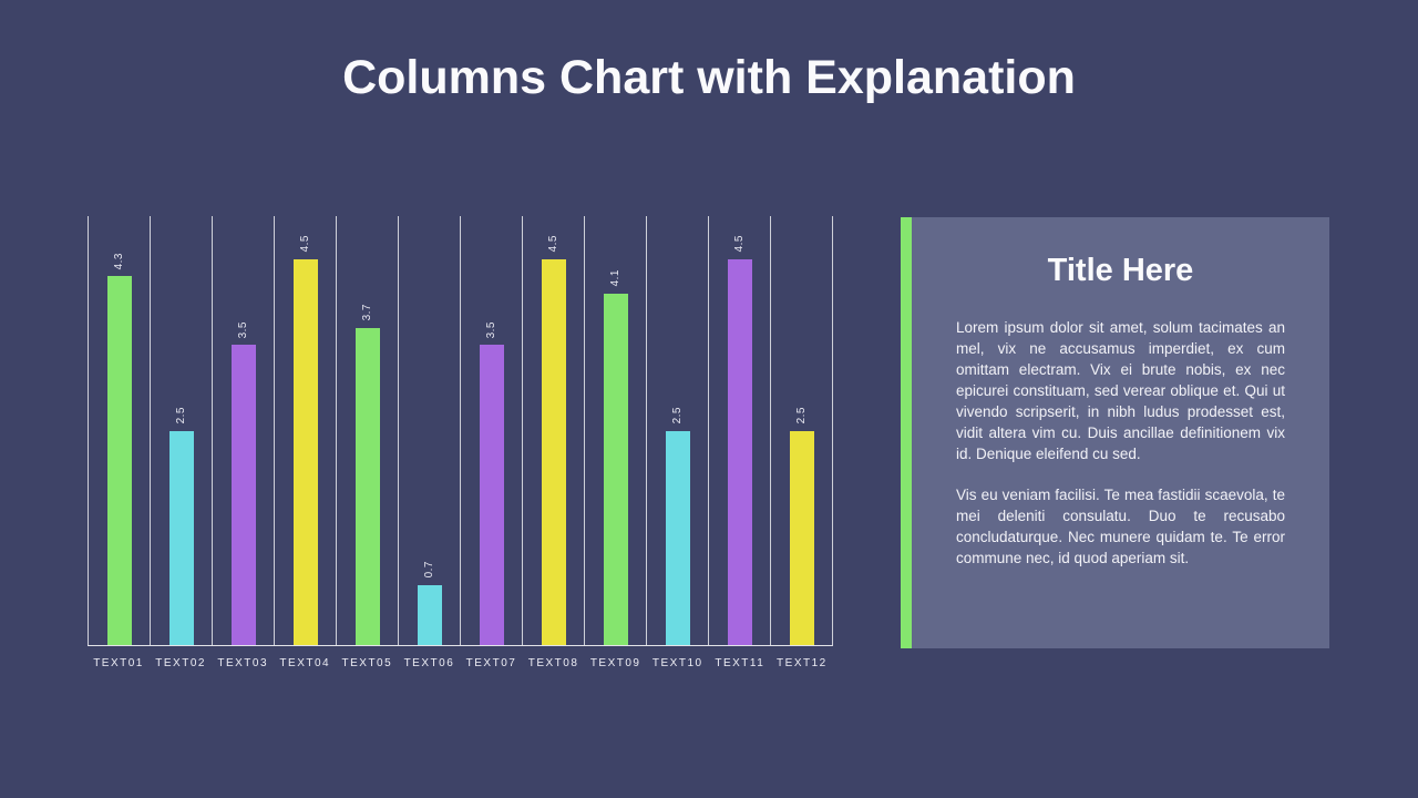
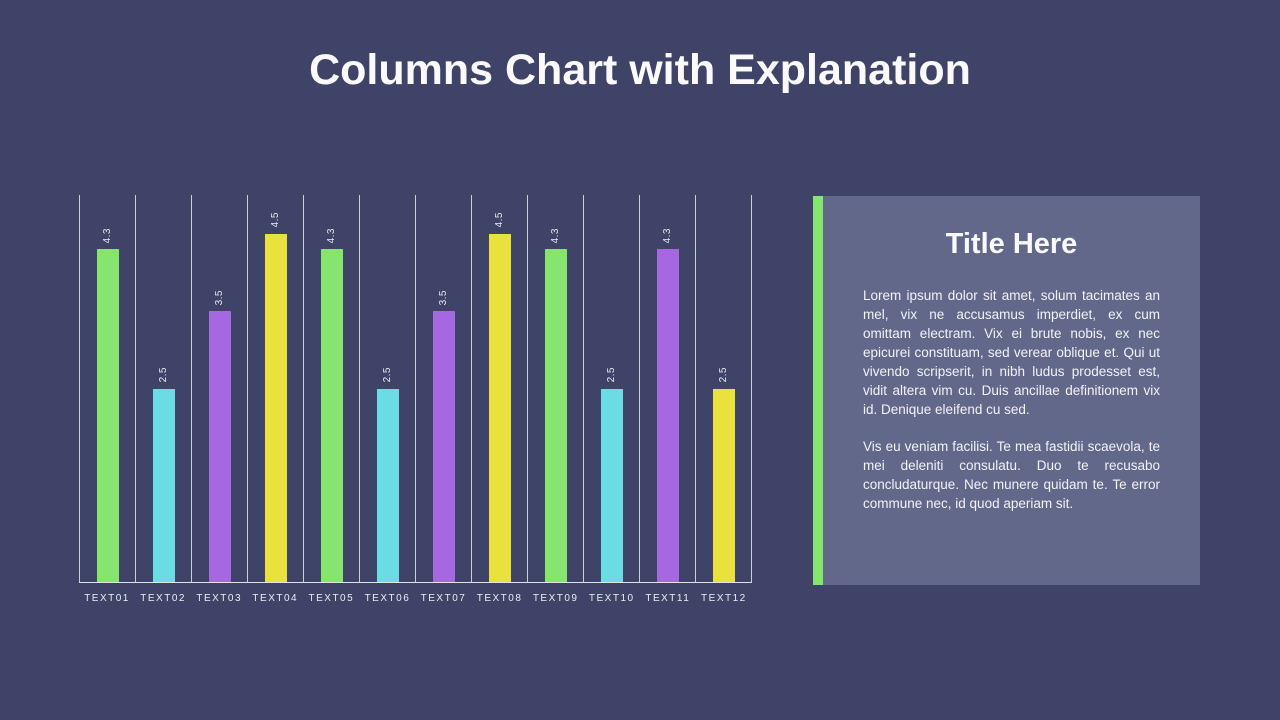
TEXT05: 3.7 -> 4.3
TEXT06: 0.7 -> 2.5
TEXT09: 4.1 -> 4.3
TEXT11: 4.5 -> 4.3
